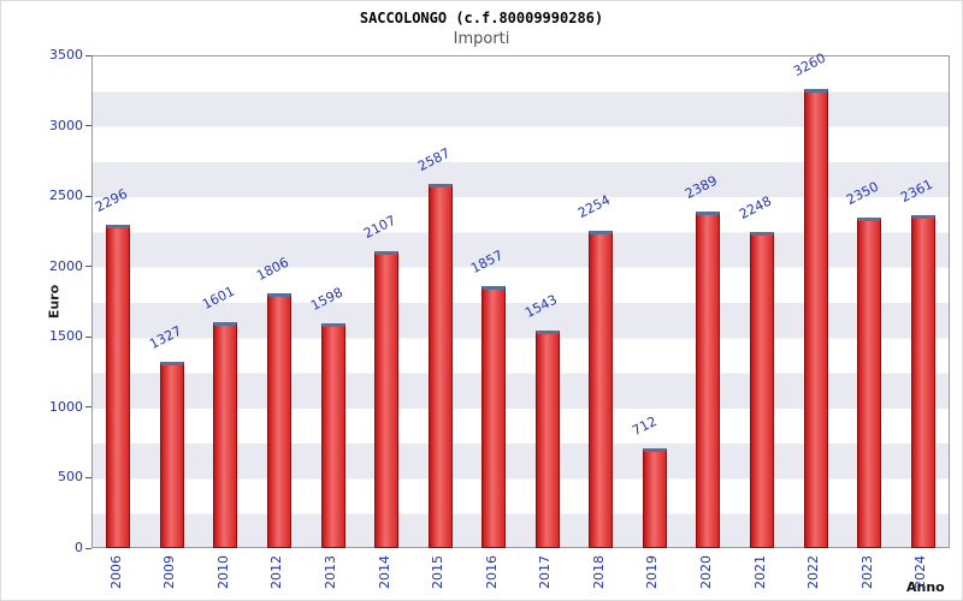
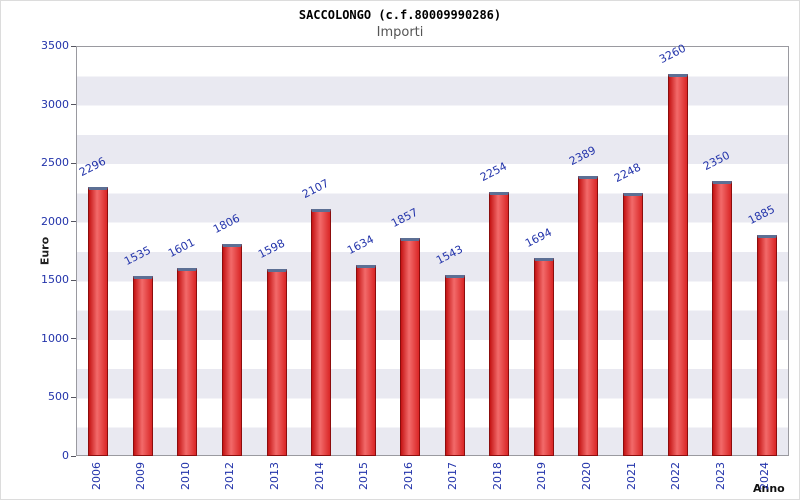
2009: 1327 -> 1535
2015: 2587 -> 1634
2019: 712 -> 1694
2024: 2361 -> 1885
